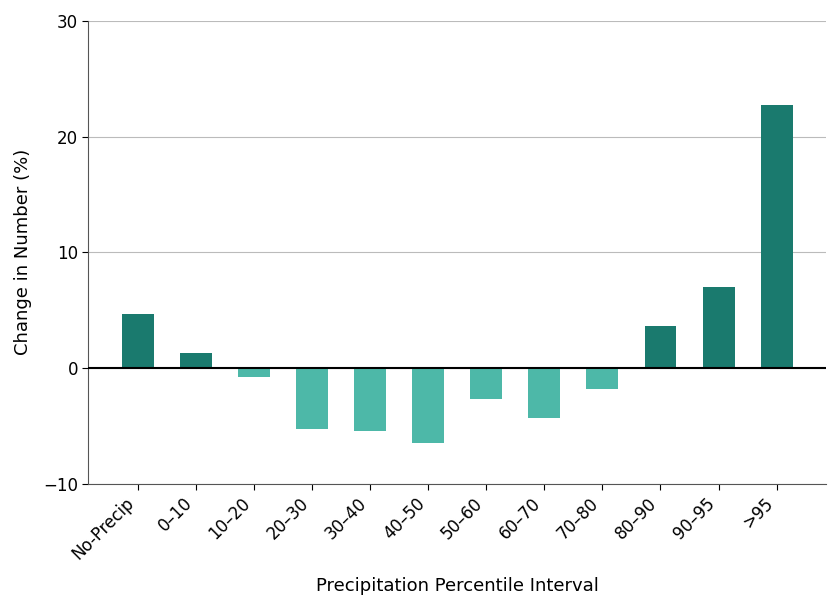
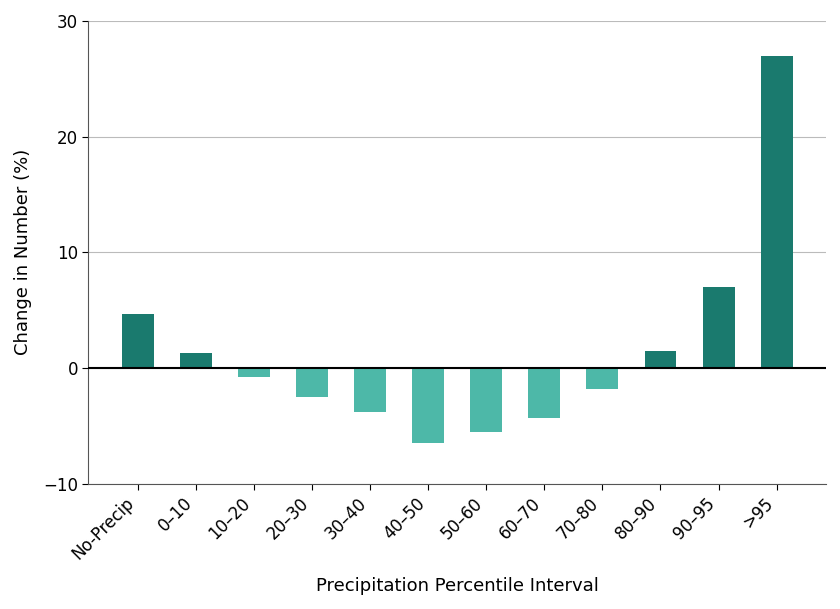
20–30: -5.3 -> -2.5
30–40: -5.4 -> -3.8
50–60: -2.7 -> -5.5
80–90: 3.6 -> 1.5
>95: 22.7 -> 27.0
